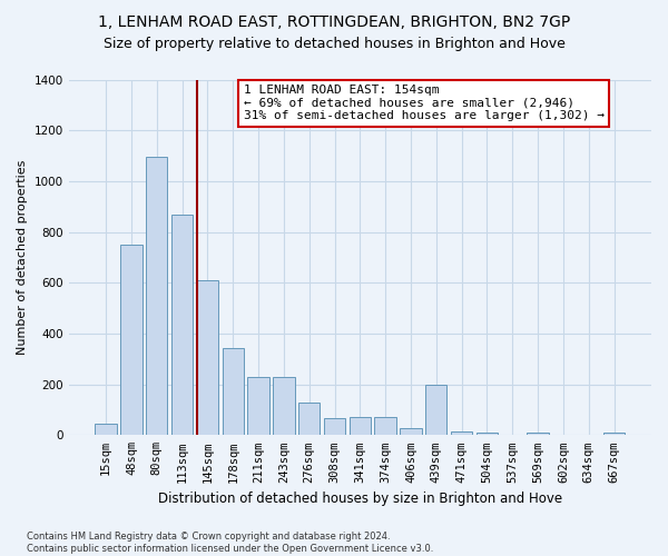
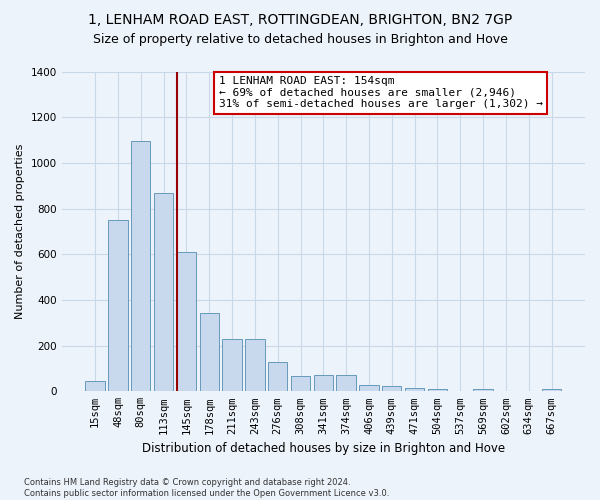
439sqm: 200 -> 22
